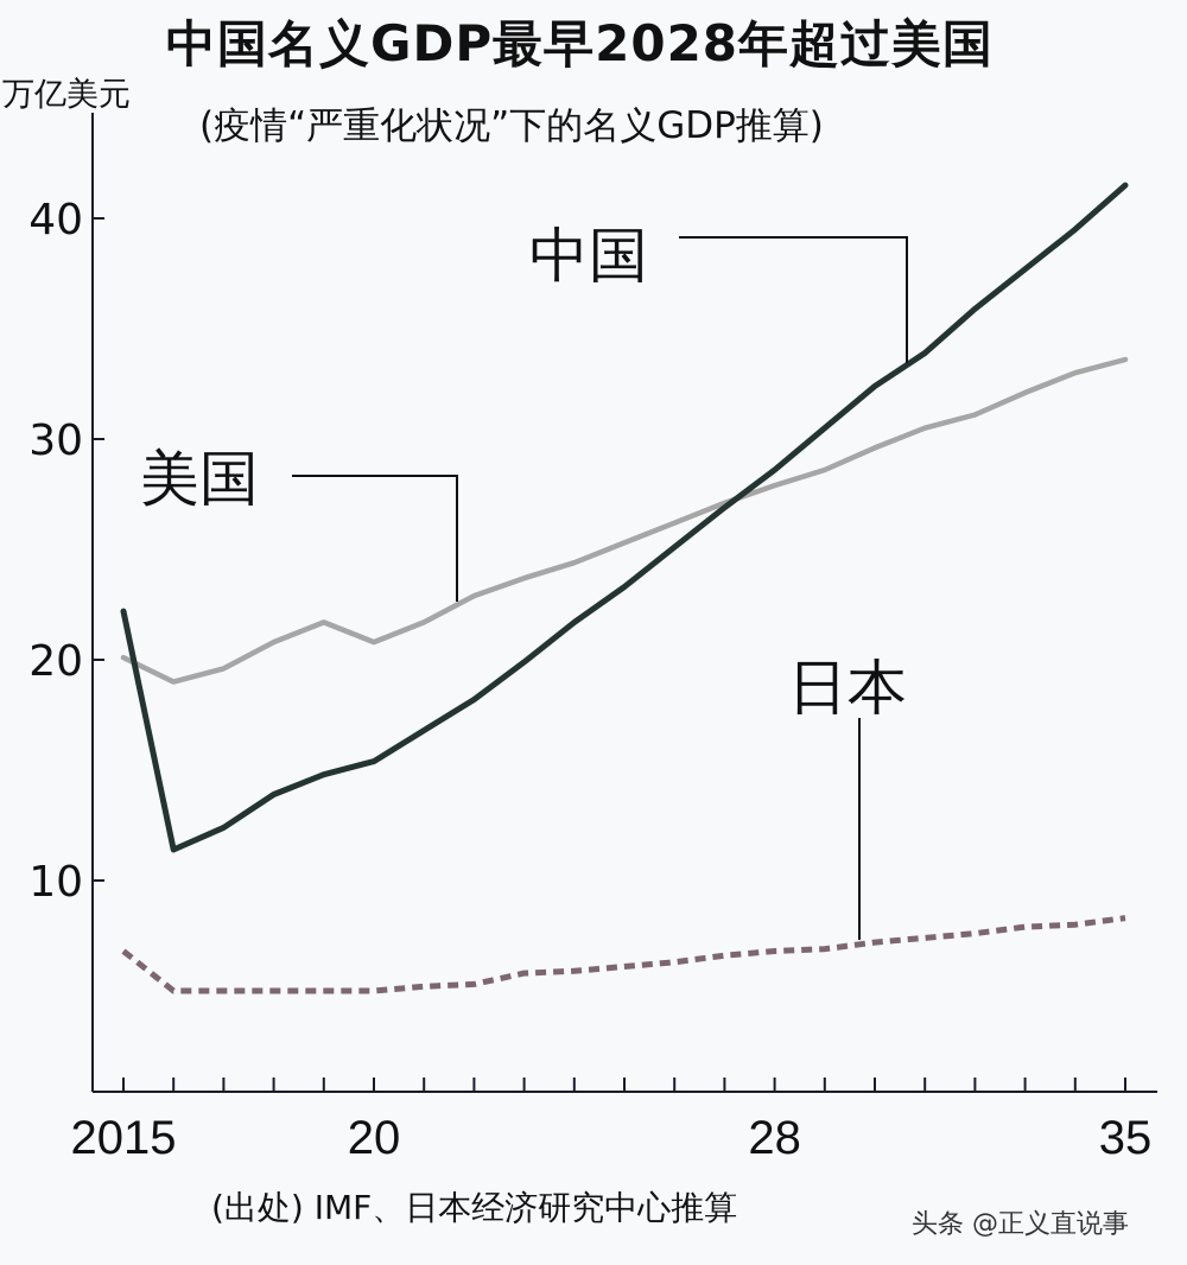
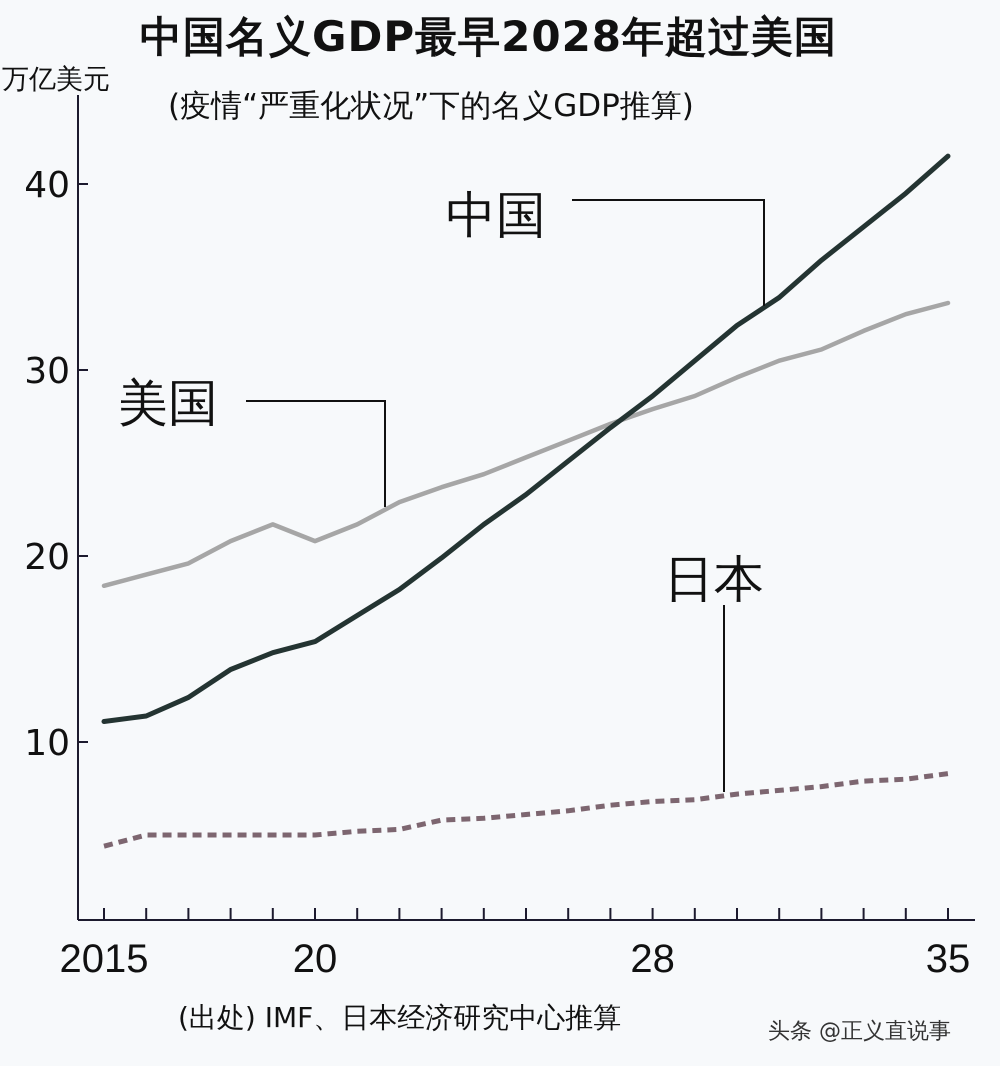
美国/2015: 20.1 -> 18.4
中国/2015: 22.2 -> 11.1
日本/2015: 6.8 -> 4.4
